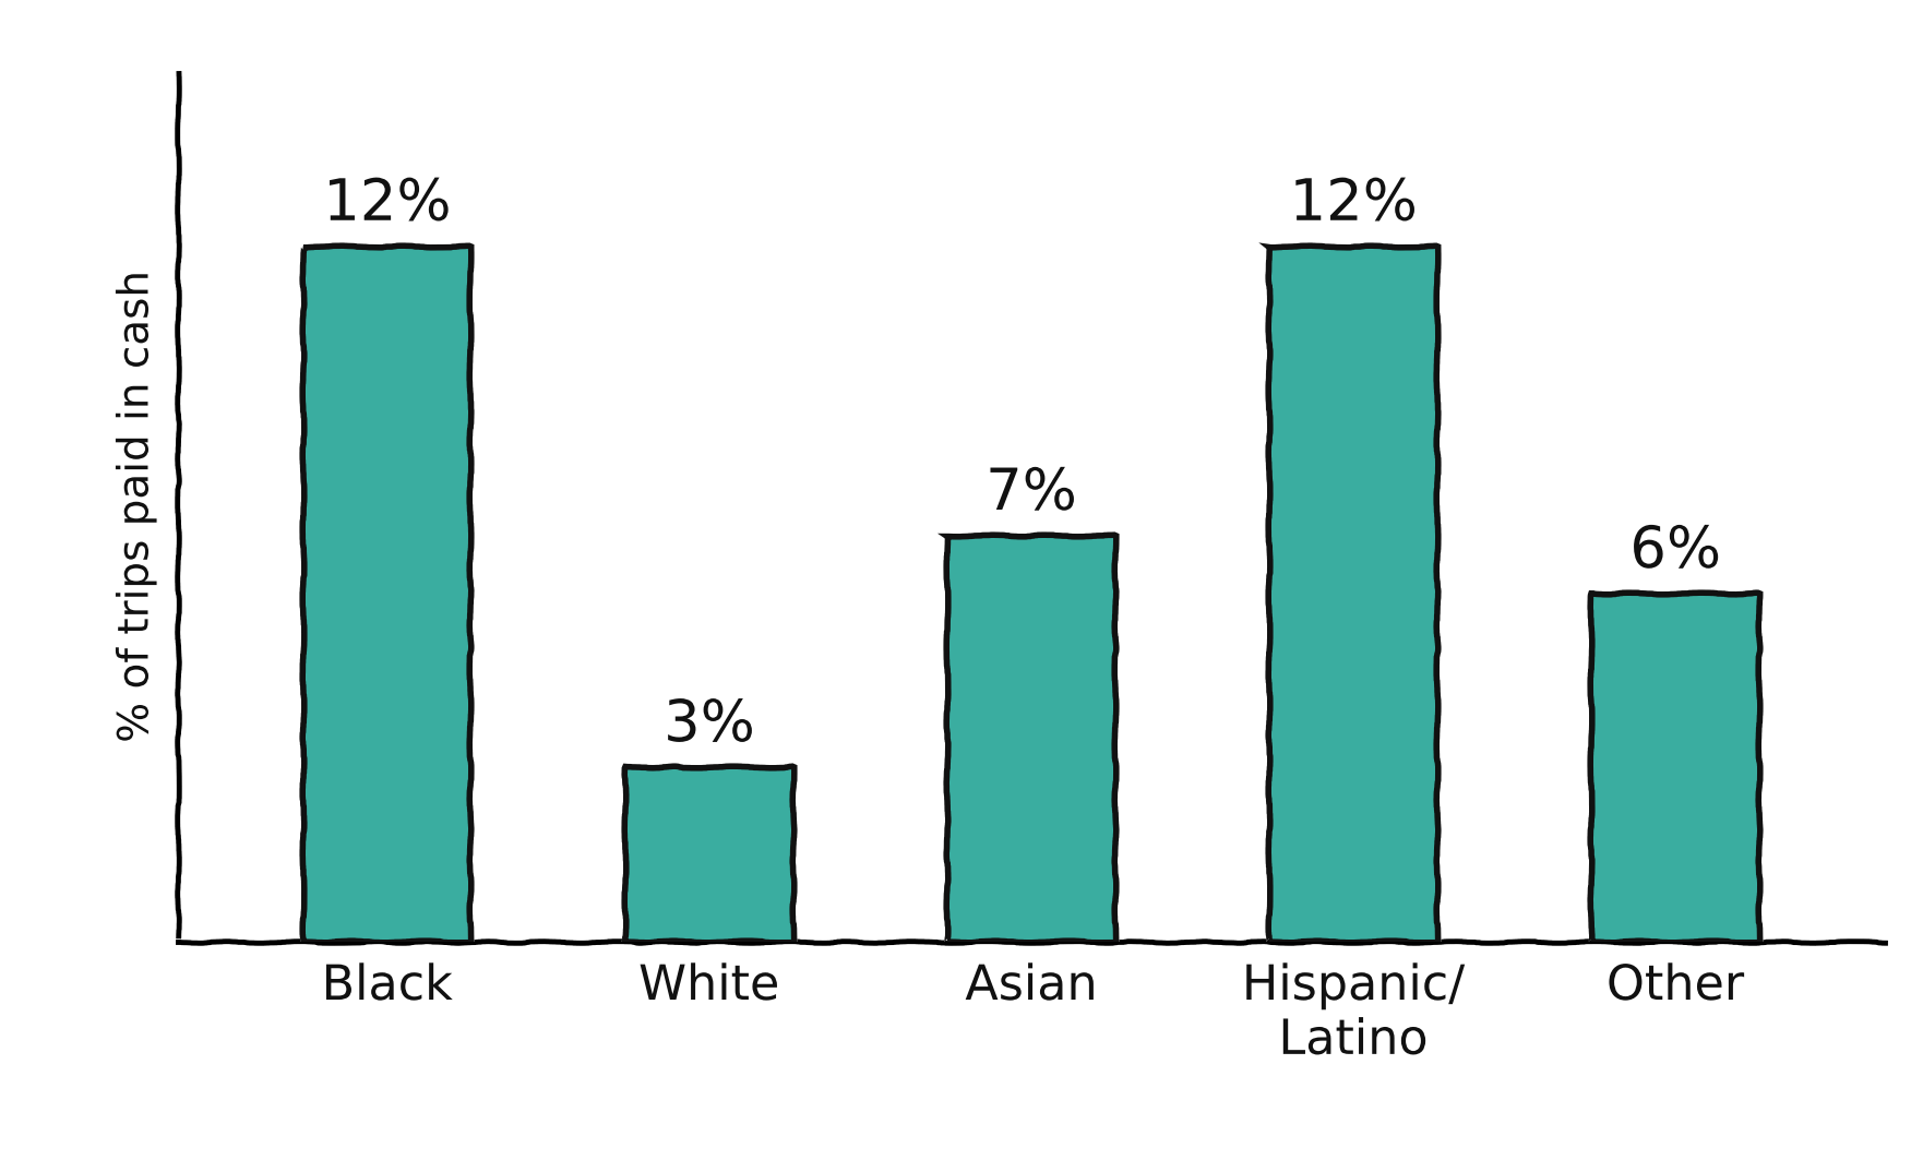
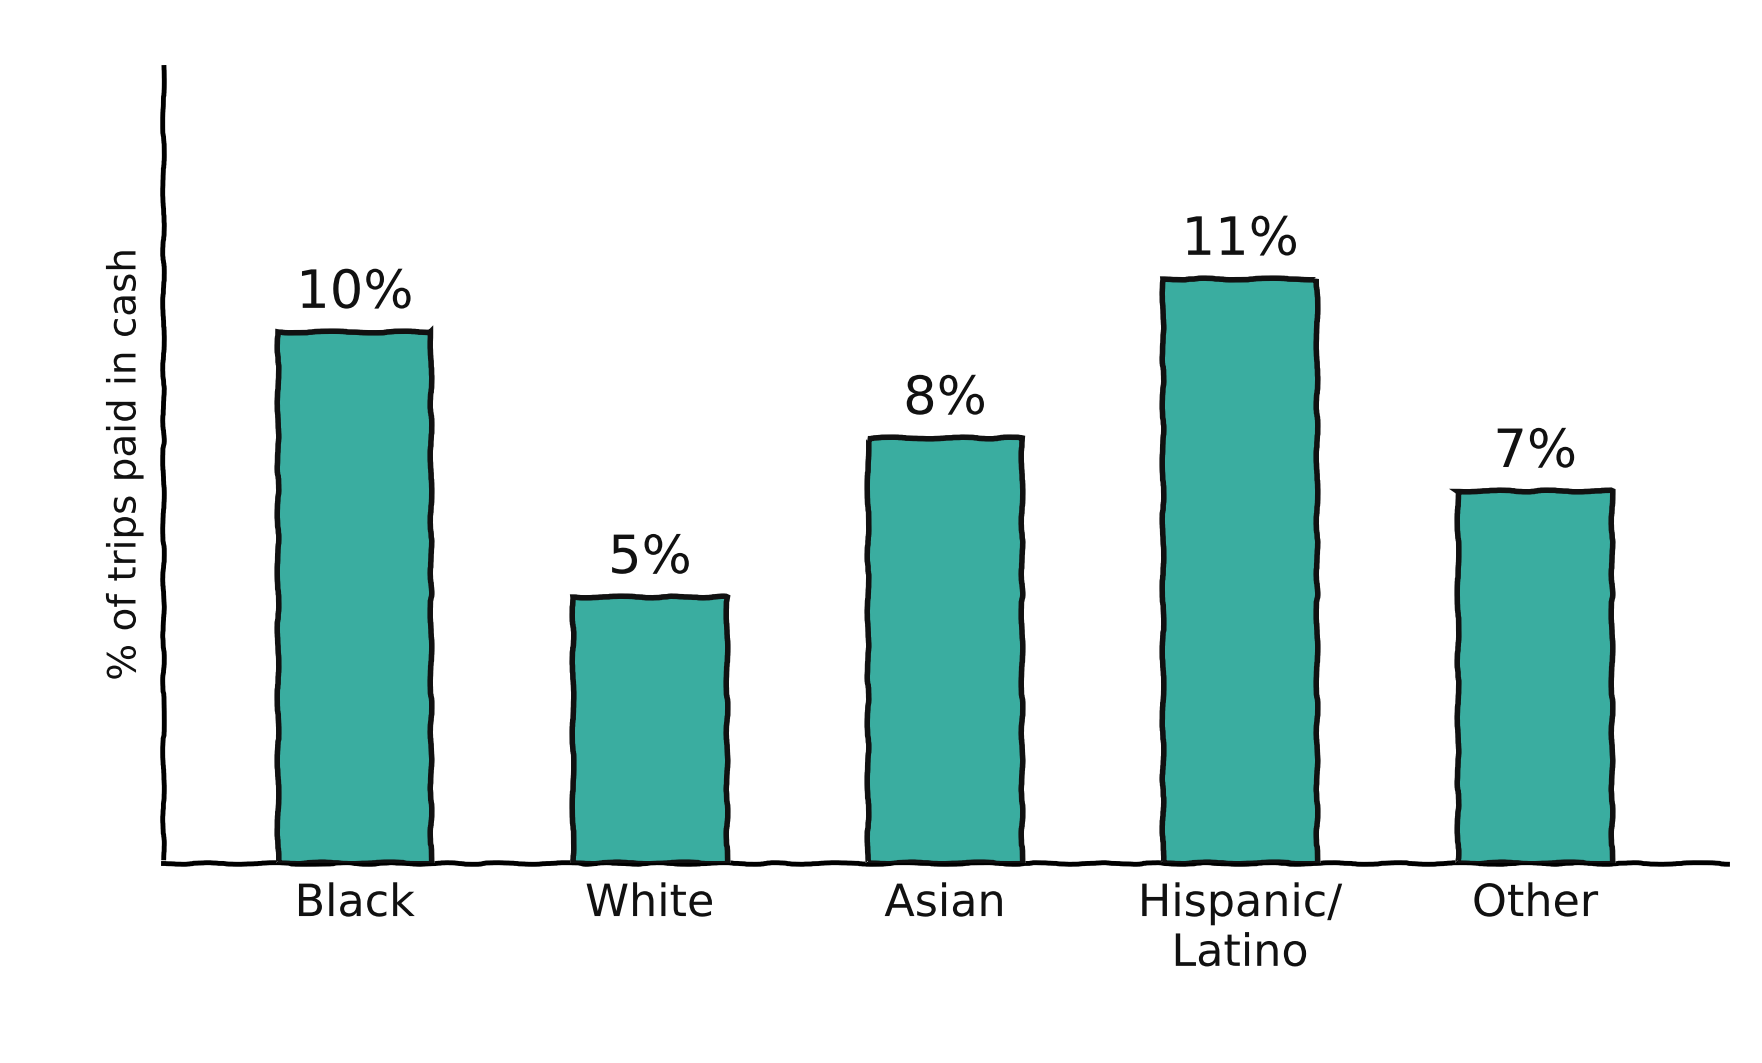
Black: 12% -> 10%
White: 3% -> 5%
Asian: 7% -> 8%
Hispanic/ Latino: 12% -> 11%
Other: 6% -> 7%
